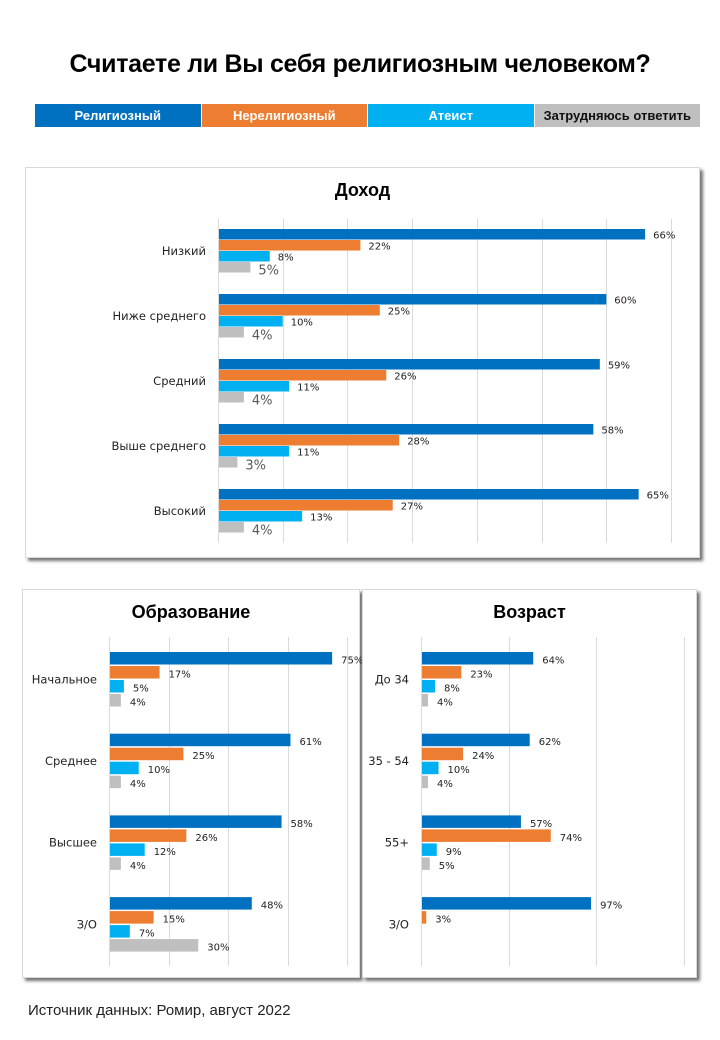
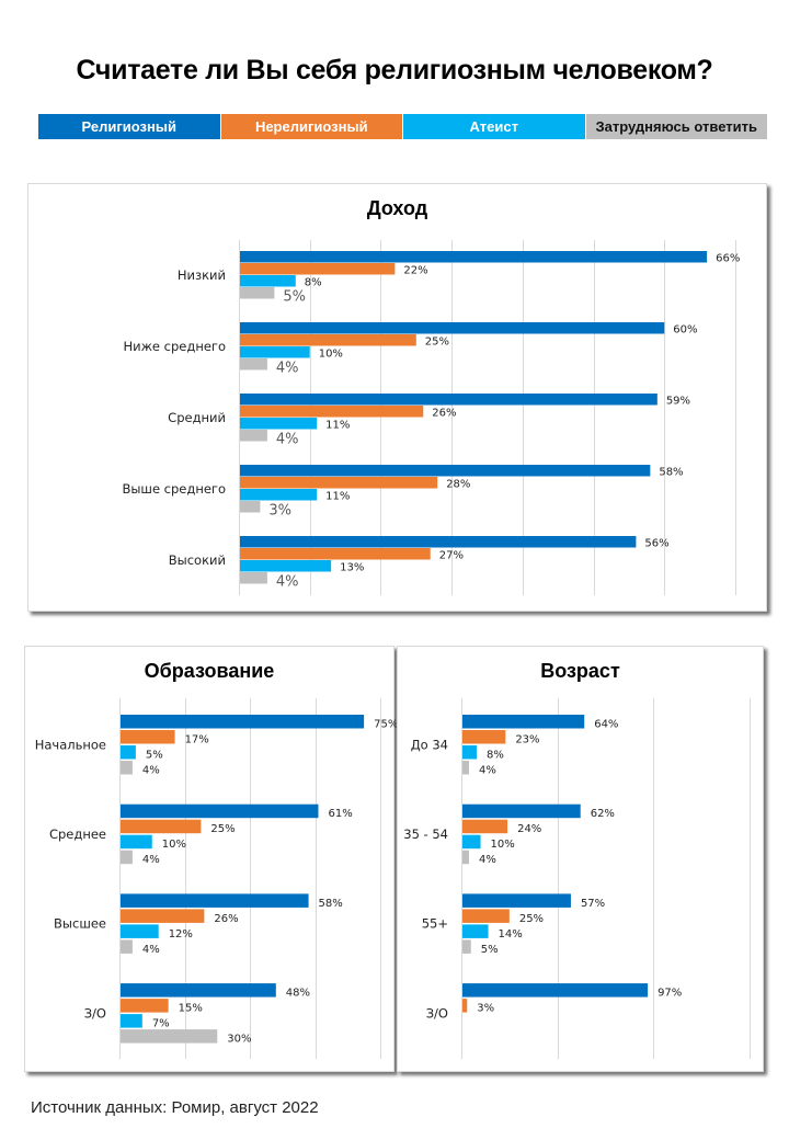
Доход/Религиозный/Высокий: 65% -> 56%
Возраст/Нерелигиозный/55+: 74% -> 25%
Возраст/Атеист/55+: 9% -> 14%
